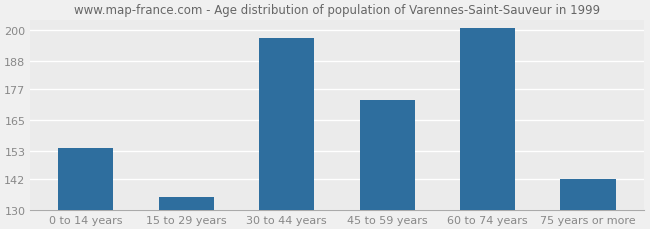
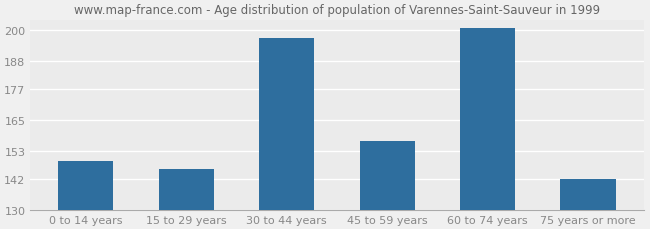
0 to 14 years: 154 -> 149
15 to 29 years: 135 -> 146
45 to 59 years: 173 -> 157
